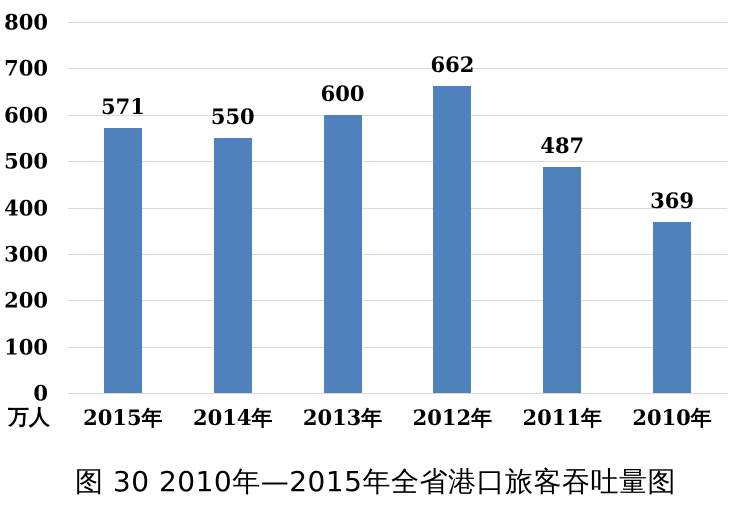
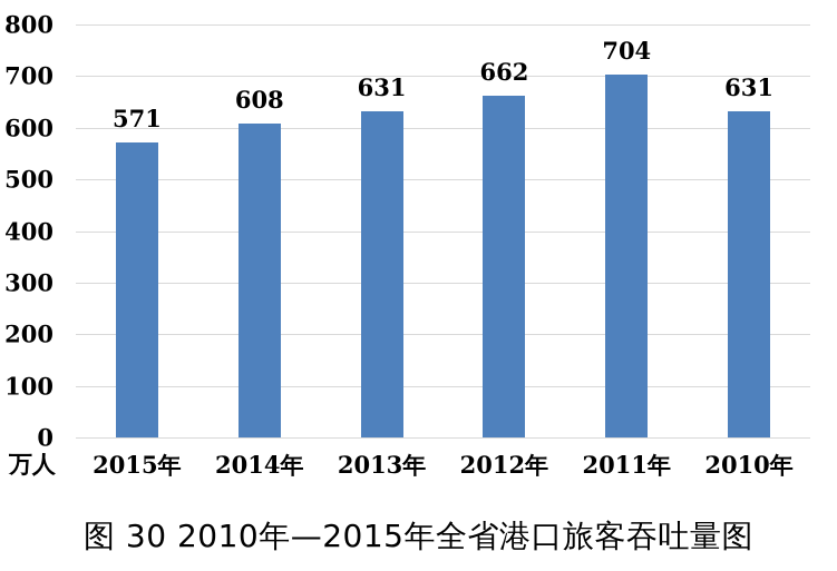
2014年: 550 -> 608
2013年: 600 -> 631
2011年: 487 -> 704
2010年: 369 -> 631
